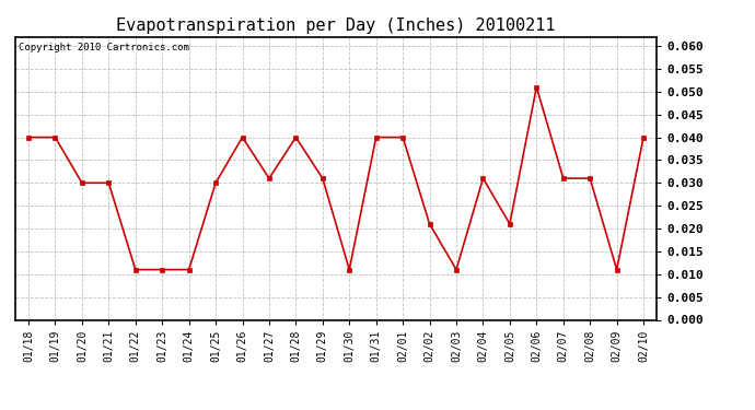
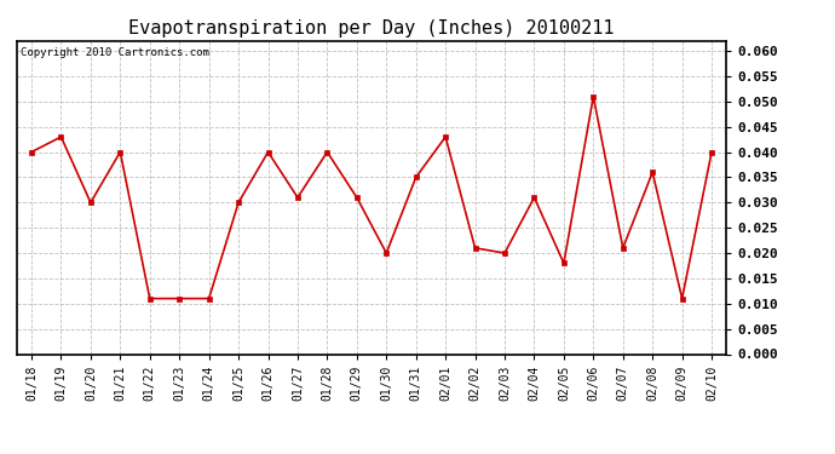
01/19: 0.040 -> 0.043
01/21: 0.030 -> 0.040
01/30: 0.011 -> 0.020
01/31: 0.040 -> 0.035
02/01: 0.040 -> 0.043
02/03: 0.011 -> 0.020
02/05: 0.021 -> 0.018
02/07: 0.031 -> 0.021
02/08: 0.031 -> 0.036
